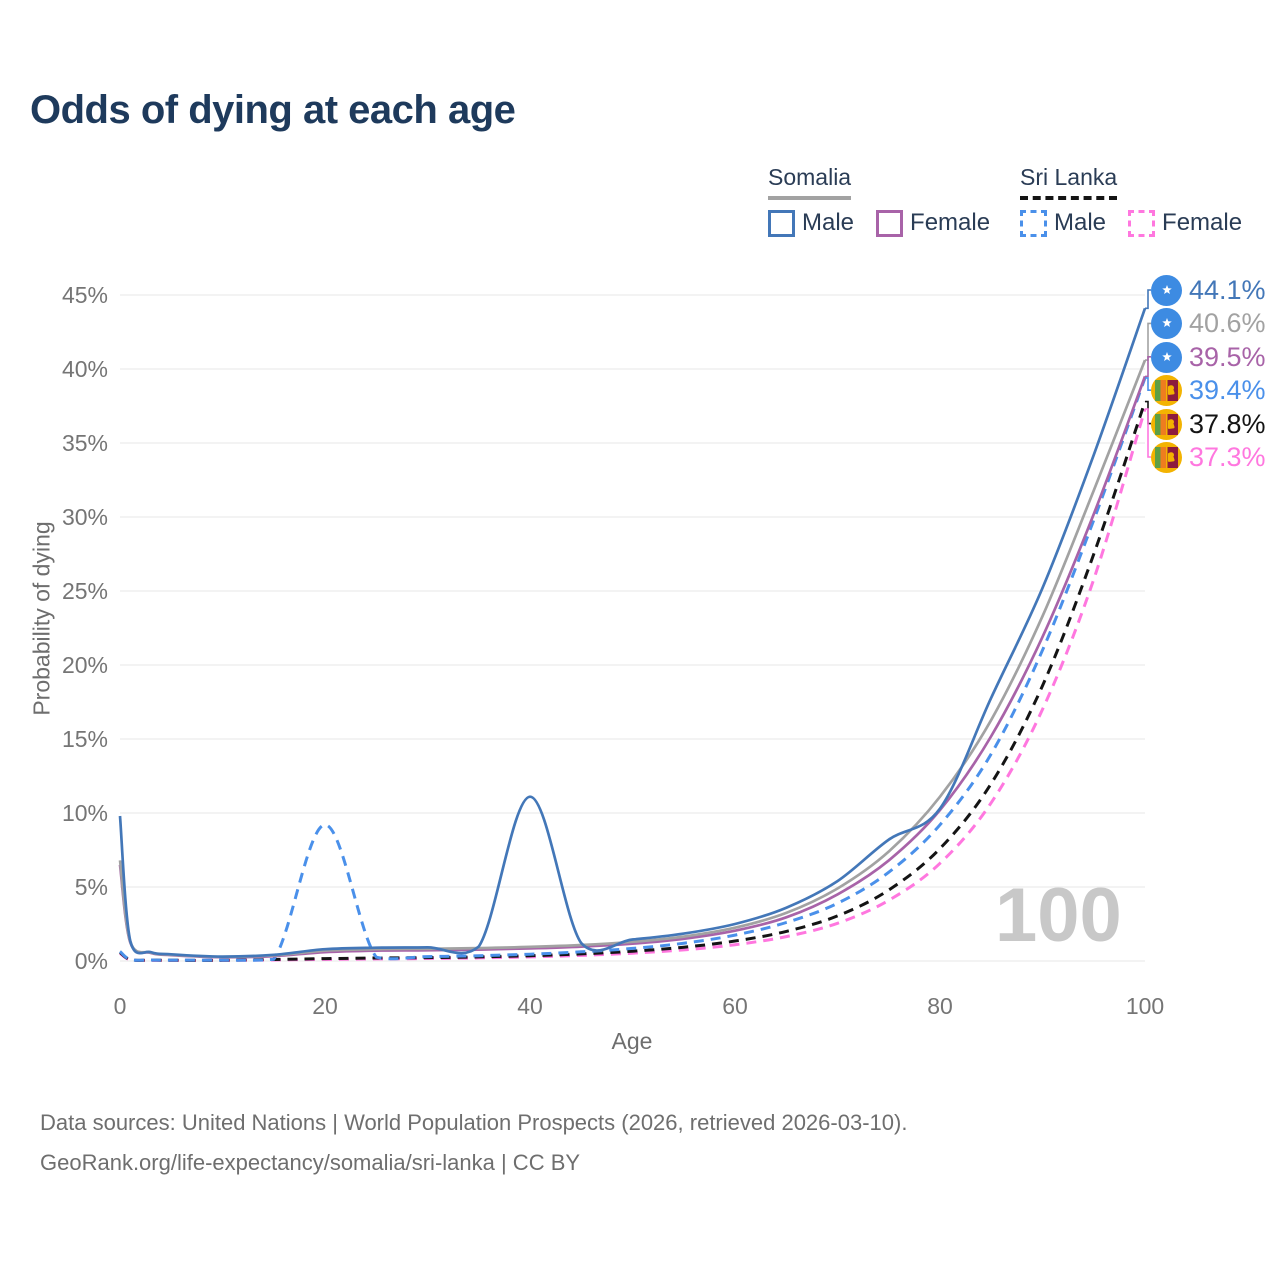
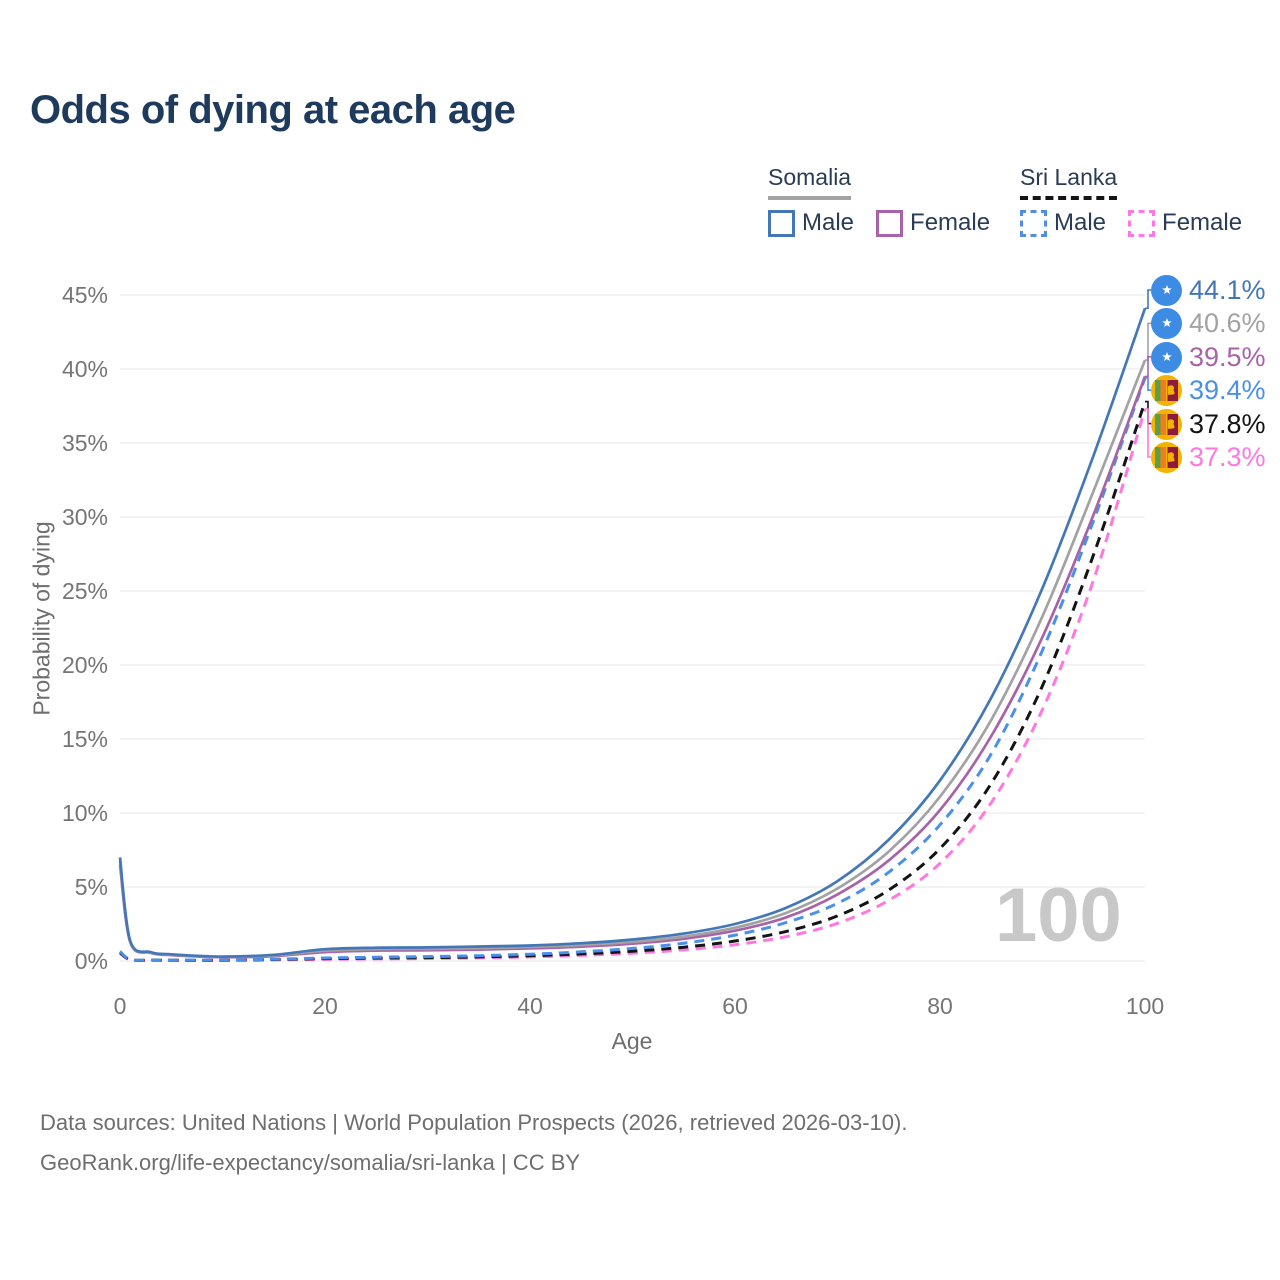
Somalia Male/0: 9.8% -> 7.0%
Sri Lanka Male/20: 9.2% -> 0.2%
Somalia Male/40: 11.1% -> 1.1%
Somalia Male/80: 10.3% -> 12.2%
